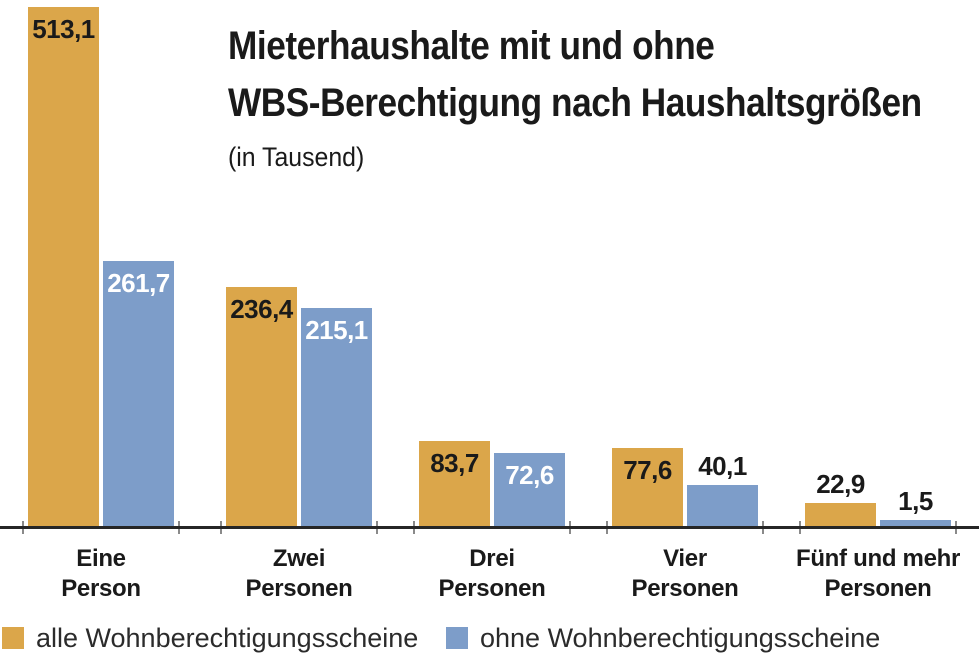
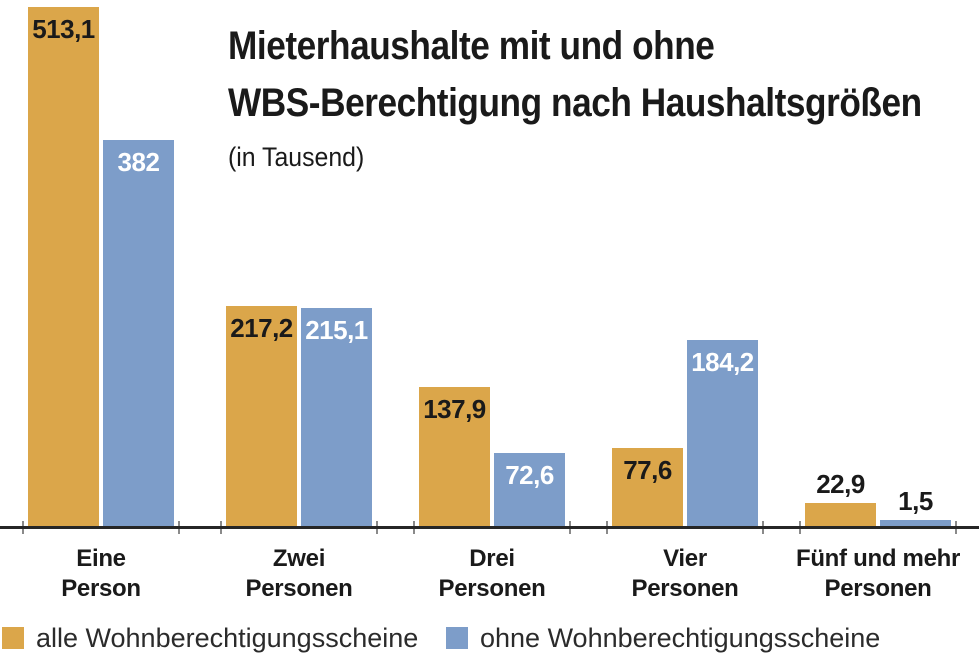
ohne Wohnberechtigungsscheine/Eine Person: 261,7 -> 382
alle Wohnberechtigungsscheine/Zwei Personen: 236,4 -> 217,2
alle Wohnberechtigungsscheine/Drei Personen: 83,7 -> 137,9
ohne Wohnberechtigungsscheine/Vier Personen: 40,1 -> 184,2
